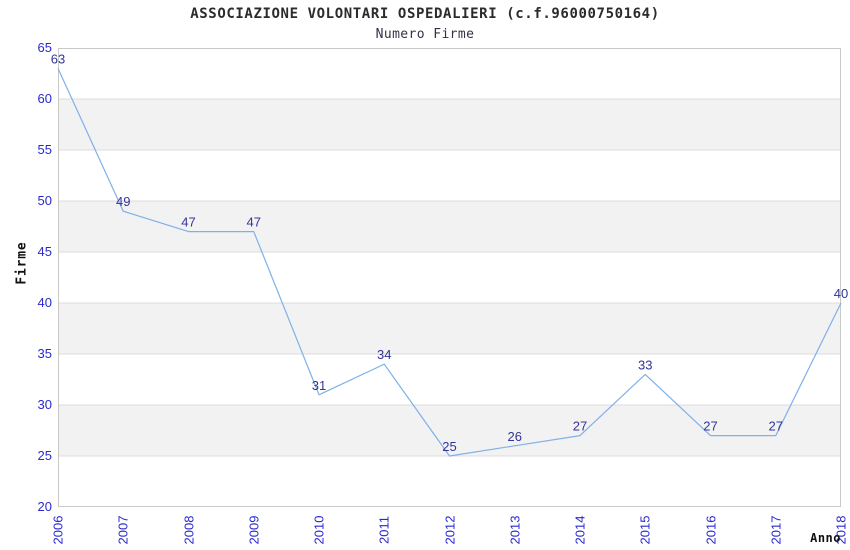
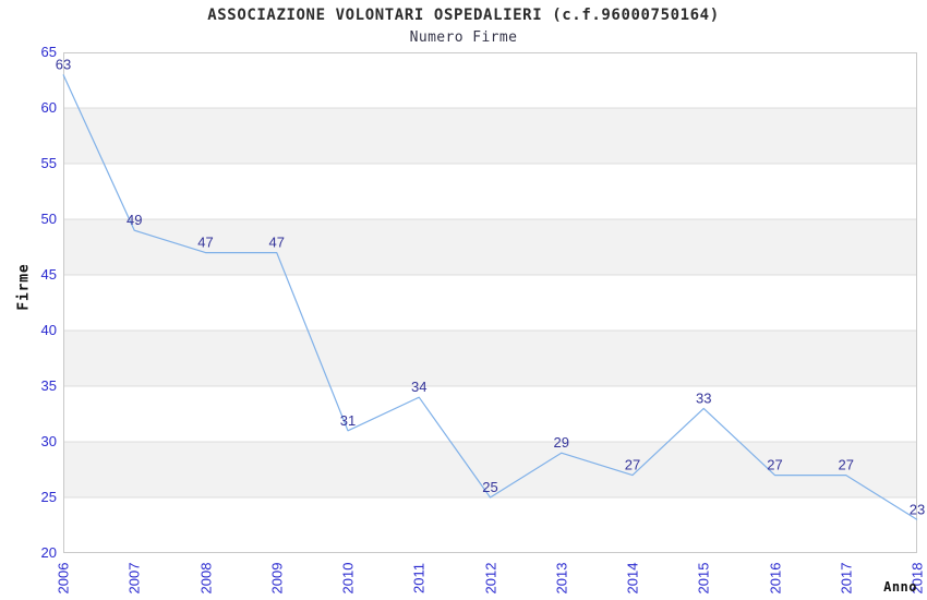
2013: 26 -> 29
2018: 40 -> 23
